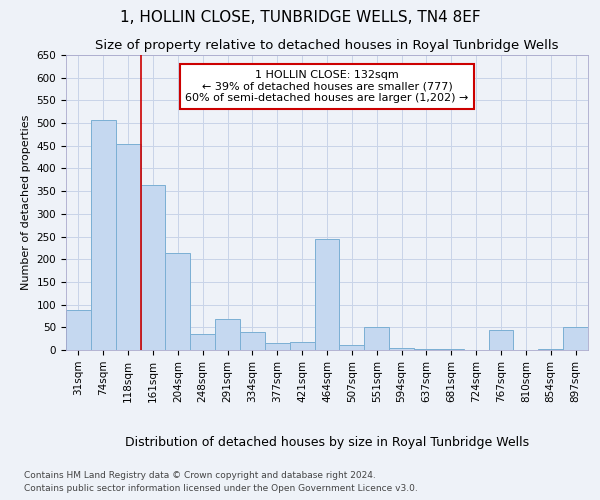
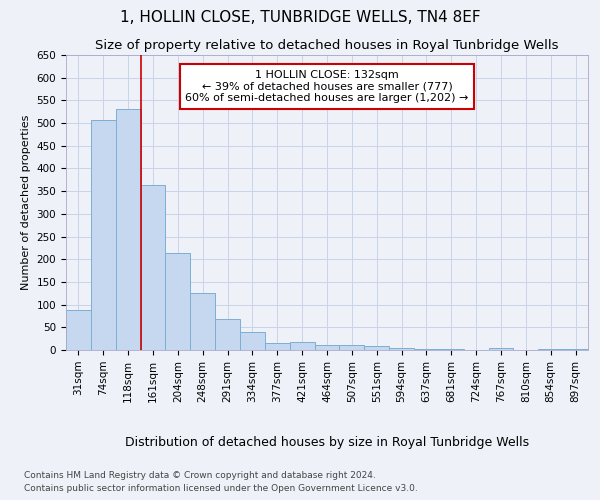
118sqm: 455 -> 530
248sqm: 35 -> 125
464sqm: 245 -> 10
551sqm: 50 -> 8
767sqm: 45 -> 4
897sqm: 50 -> 3
